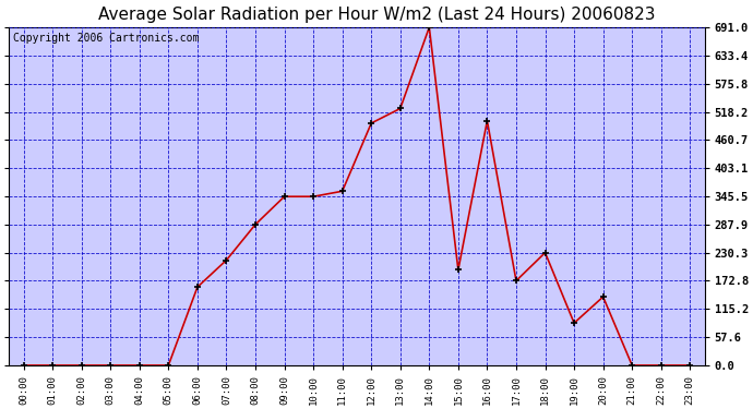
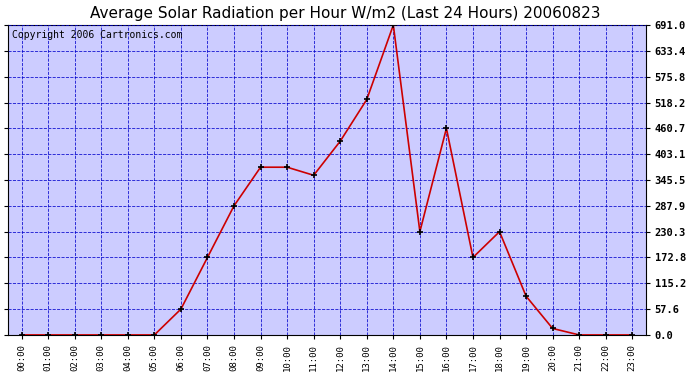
06:00: 160 -> 58
07:00: 215 -> 173
09:00: 345 -> 374
10:00: 345 -> 374
12:00: 495 -> 432
15:00: 195 -> 230
16:00: 500 -> 461
20:00: 140 -> 14
